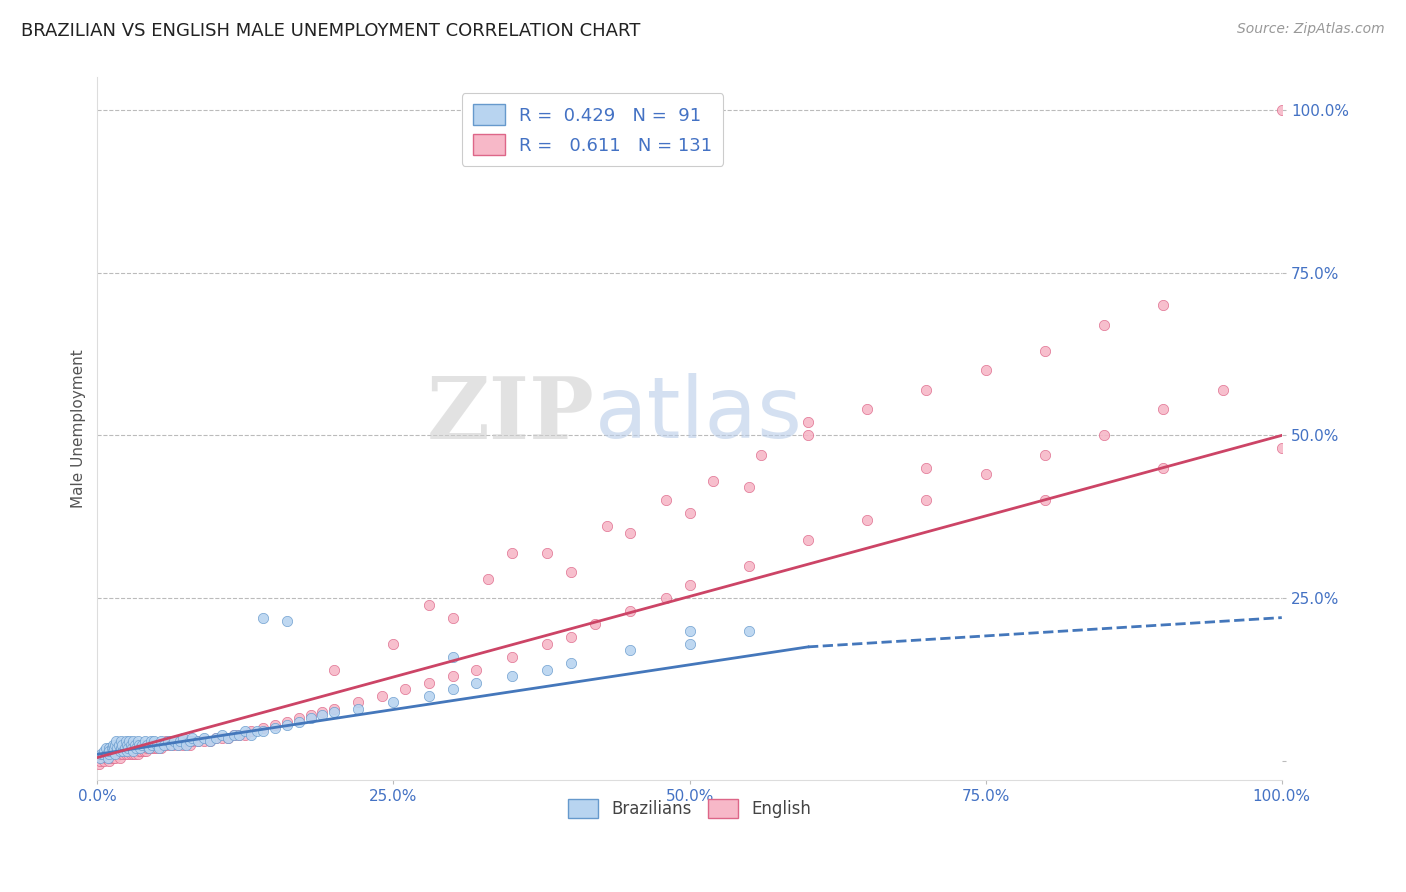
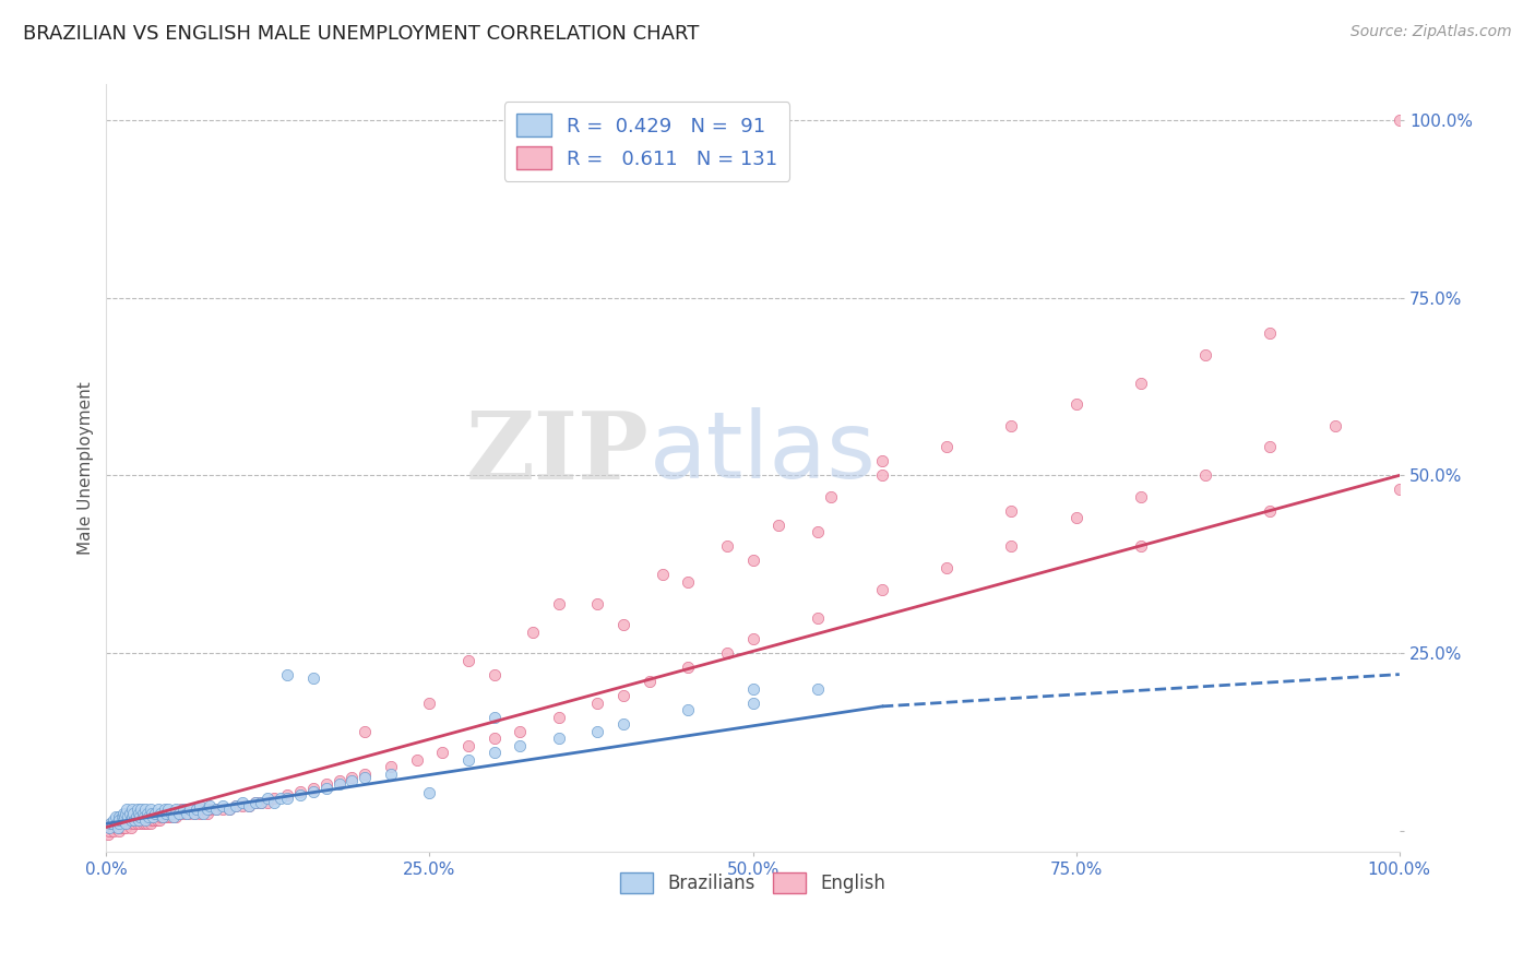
Brazilians/25.0%: 9.0% -> 5.4%
